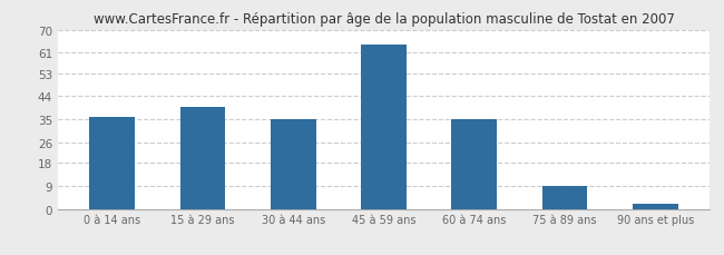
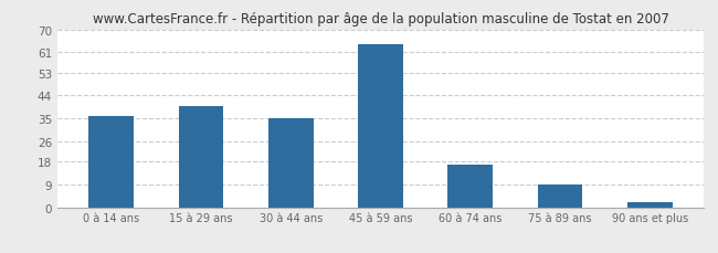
60 à 74 ans: 35 -> 17
